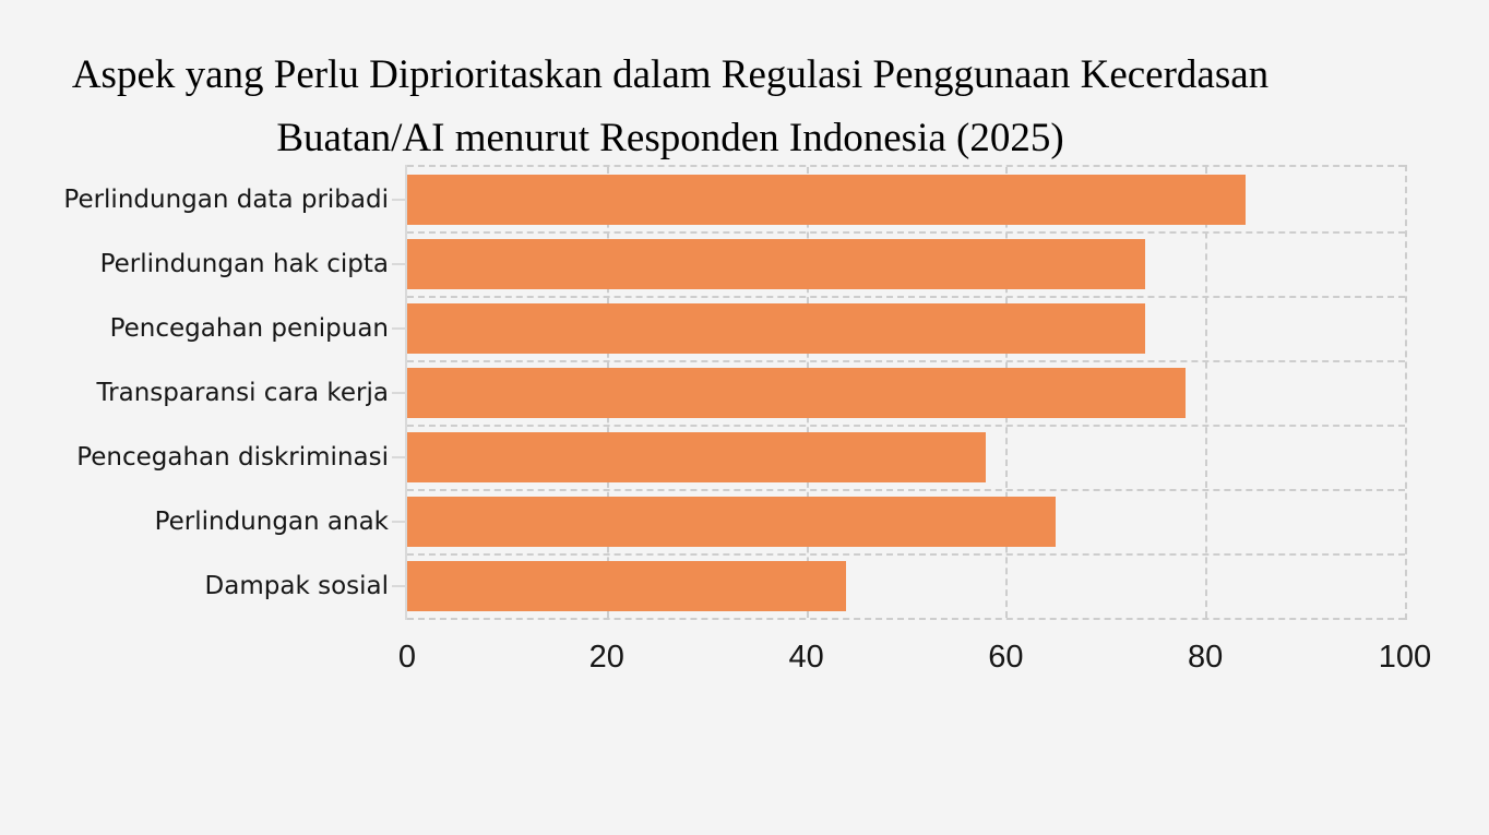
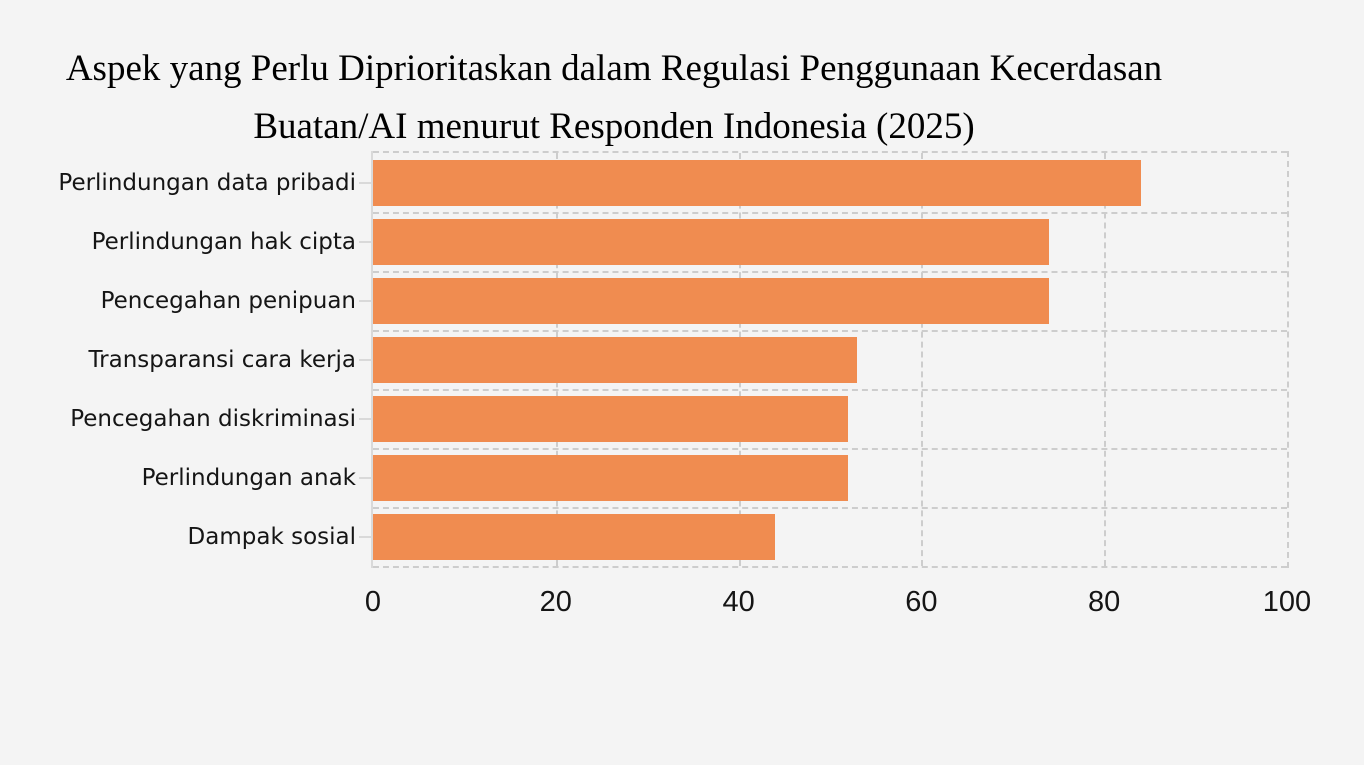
Transparansi cara kerja: 78 -> 53
Pencegahan diskriminasi: 58 -> 52
Perlindungan anak: 65 -> 52
